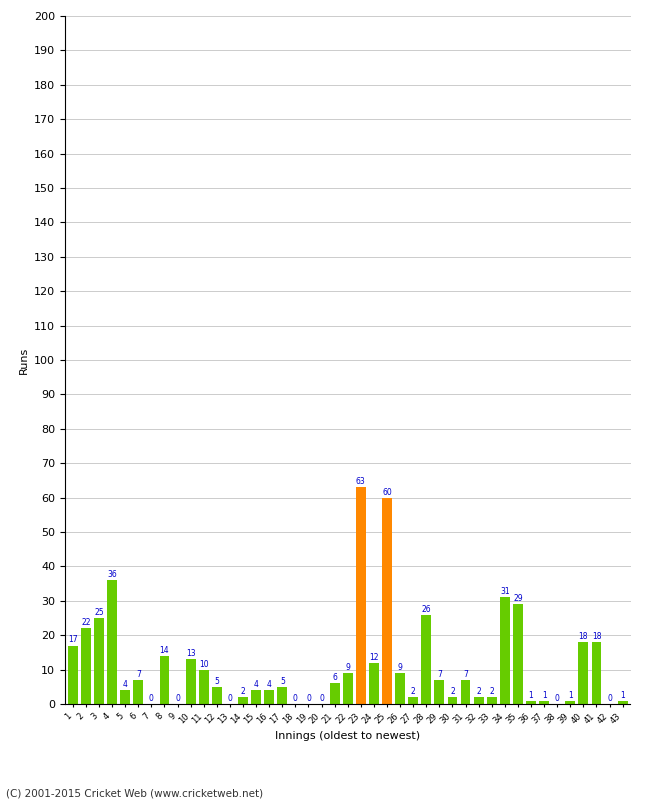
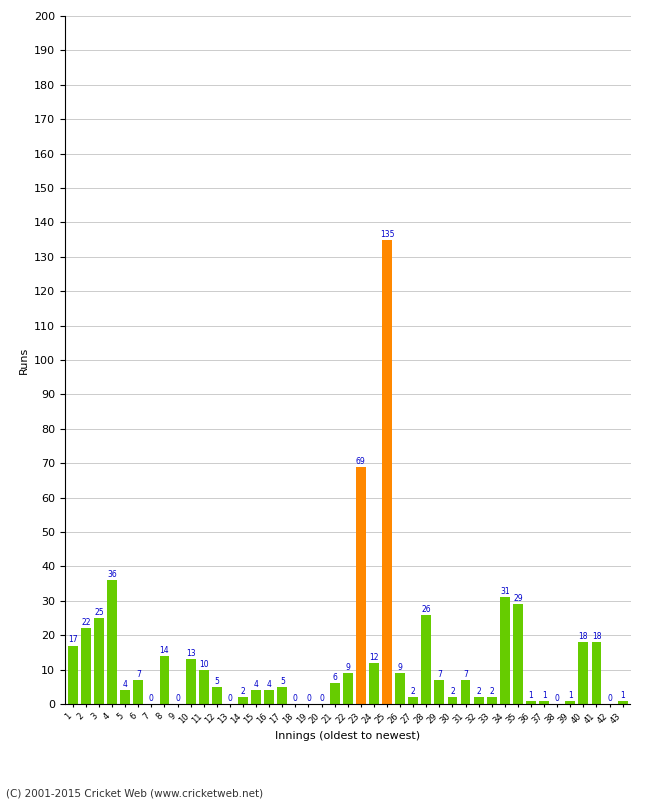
23: 63 -> 69
25: 60 -> 135
